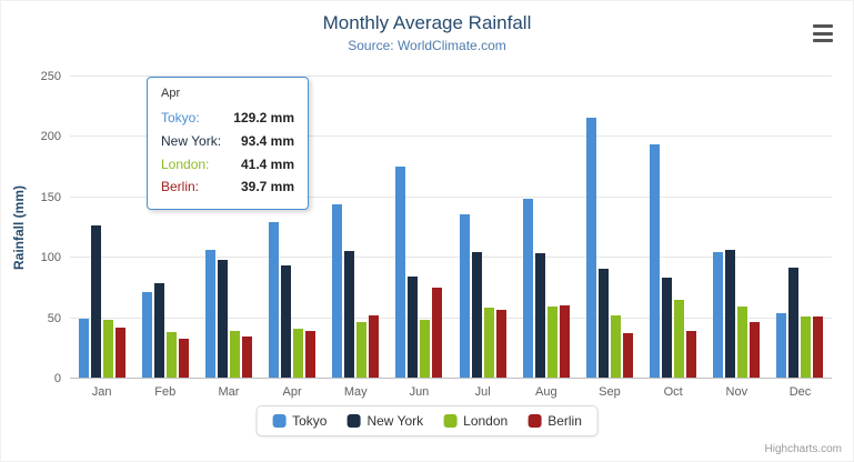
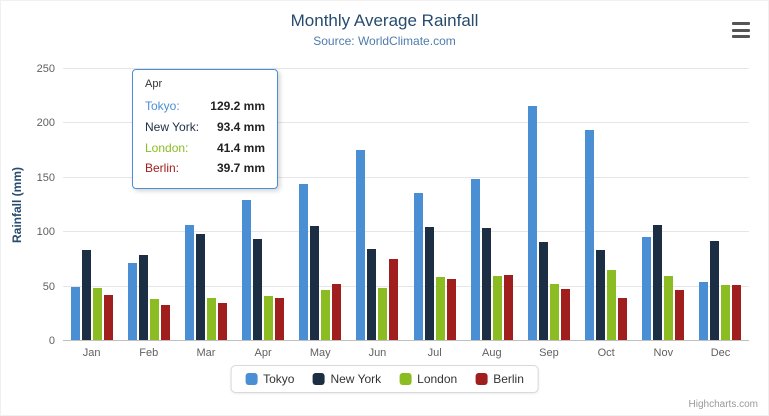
New York/Jan: 127 -> 84
Berlin/Sep: 38 -> 48
Tokyo/Nov: 105 -> 96
